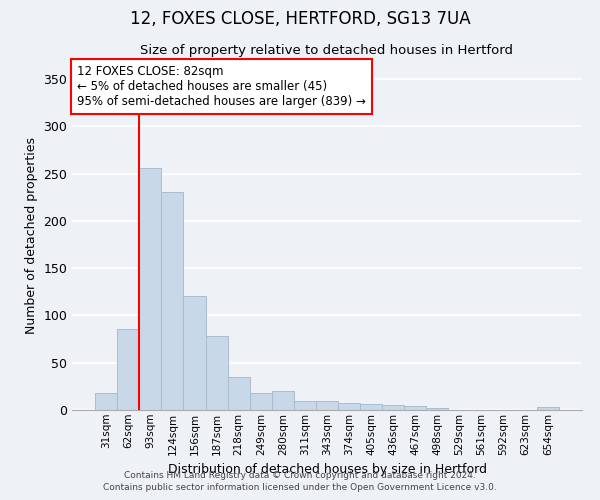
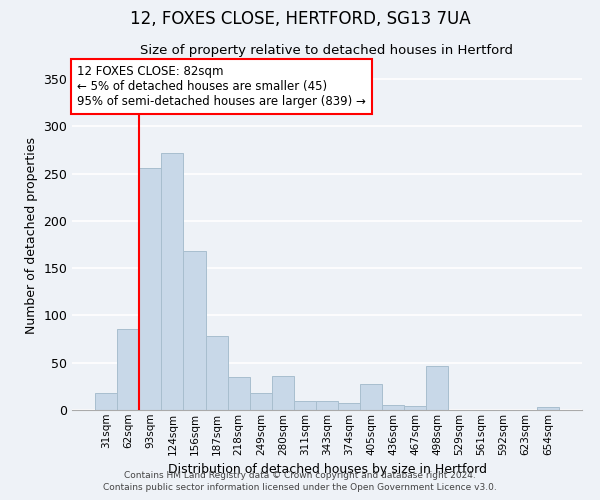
124sqm: 230 -> 272
156sqm: 120 -> 168
280sqm: 20 -> 36
405sqm: 6 -> 28
498sqm: 2 -> 46
